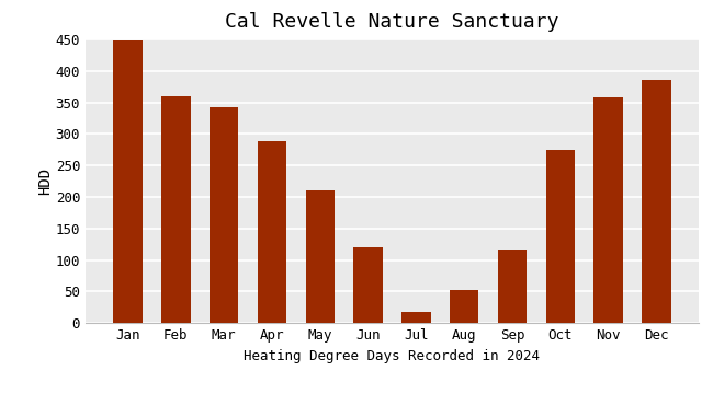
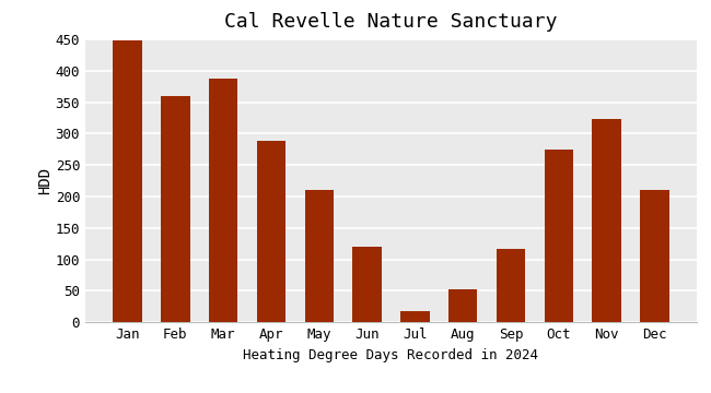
Mar: 343 -> 388
Nov: 358 -> 324
Dec: 386 -> 210
